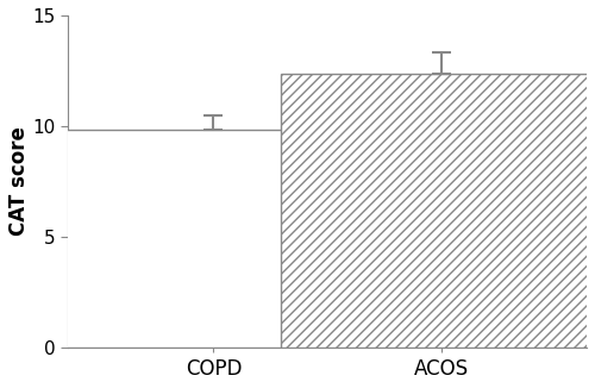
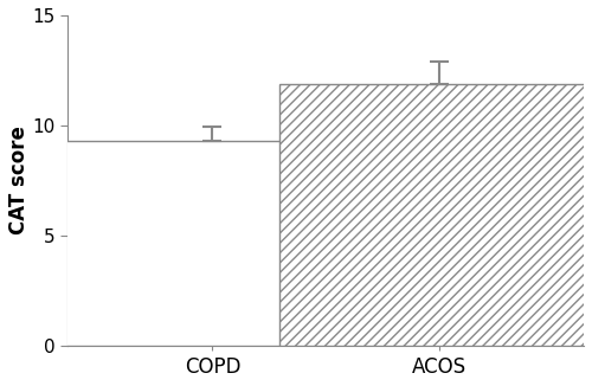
COPD: 9.8 -> 9.3
ACOS: 12.3 -> 11.9
